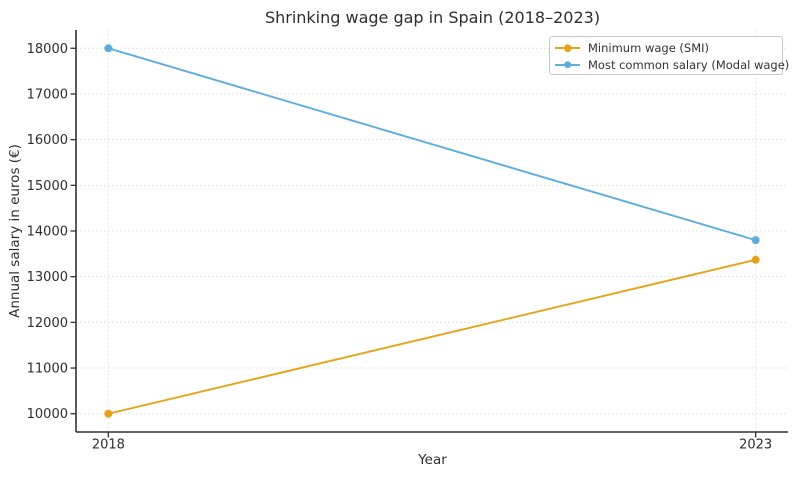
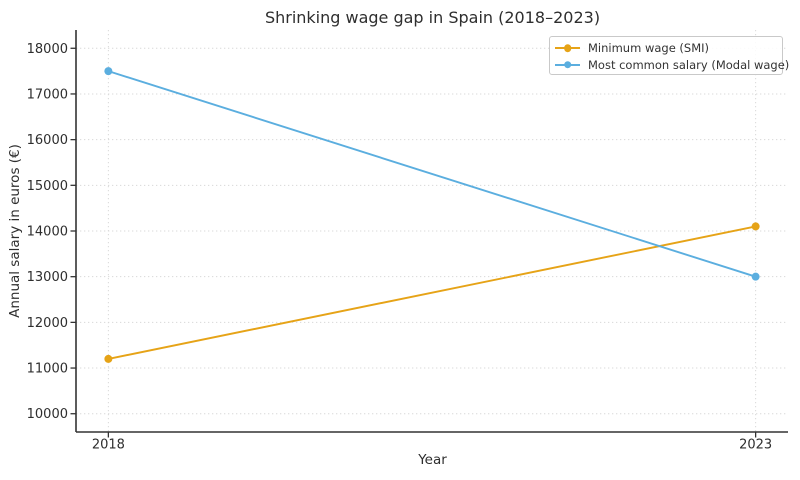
Minimum wage (SMI)/2018: 10000 -> 11200
Most common salary (Modal wage)/2018: 18000 -> 17500
Minimum wage (SMI)/2023: 13400 -> 14100
Most common salary (Modal wage)/2023: 13800 -> 13000
